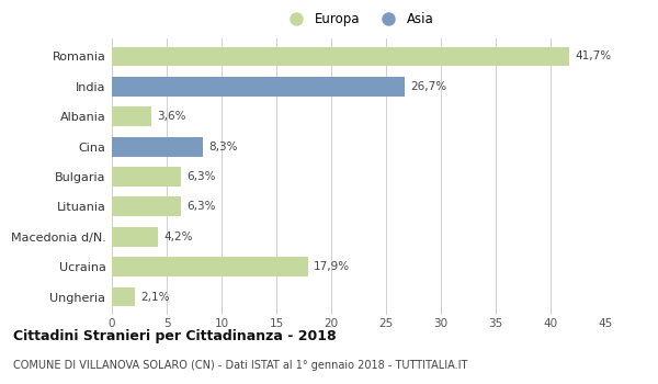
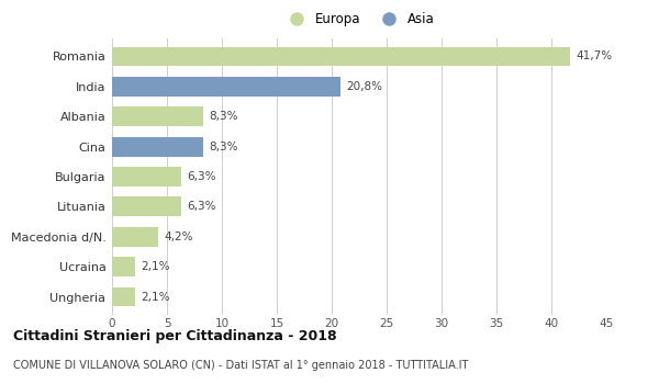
India: 26,7% -> 20,8%
Albania: 3,6% -> 8,3%
Ucraina: 17,9% -> 2,1%
